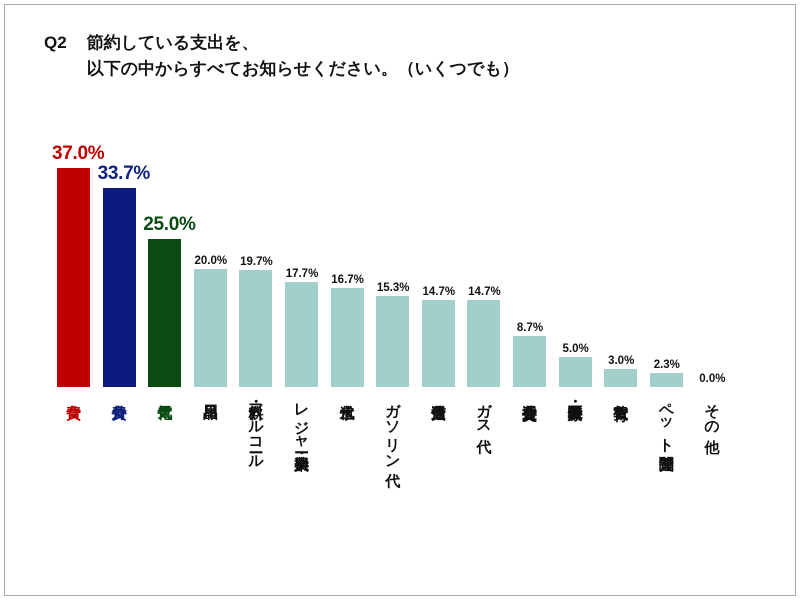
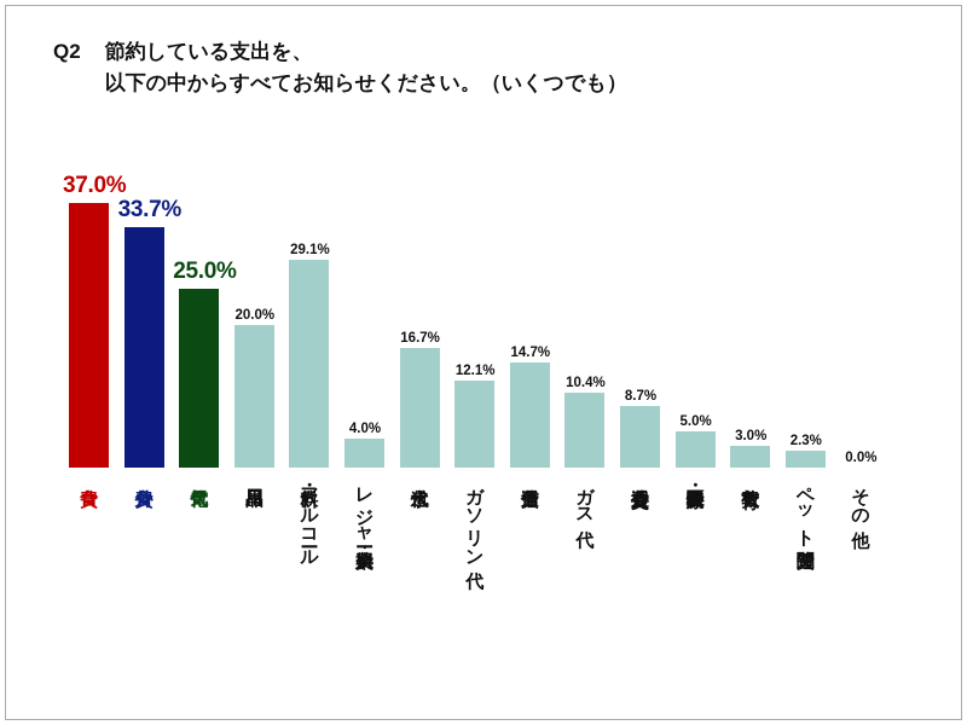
飲料・アルコール: 19.7% -> 29.1%
レジャー・娯楽費: 17.7% -> 4.0%
ガソリン代: 15.3% -> 12.1%
ガス代: 14.7% -> 10.4%
